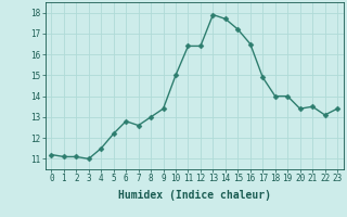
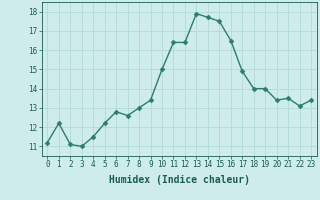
1: 11.1 -> 12.2
15: 17.2 -> 17.5
